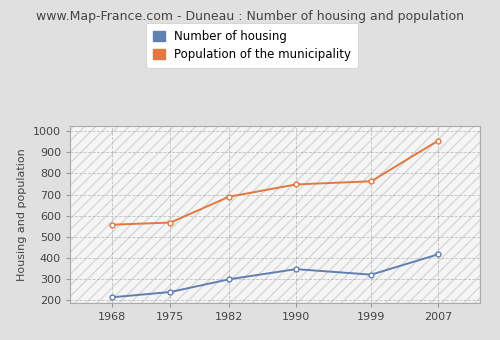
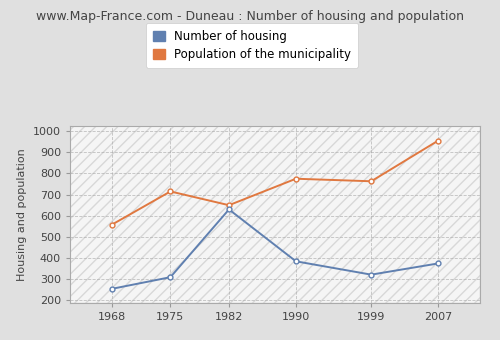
Number of housing/1968: 215 -> 255
Number of housing/1975: 240 -> 310
Population of the municipality/1975: 568 -> 715
Number of housing/1982: 300 -> 630
Population of the municipality/1982: 690 -> 650
Number of housing/1990: 348 -> 385
Population of the municipality/1990: 748 -> 775
Number of housing/2007: 418 -> 375
